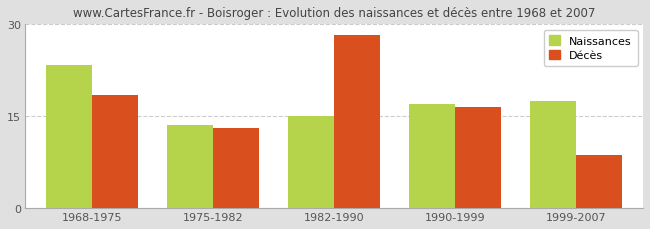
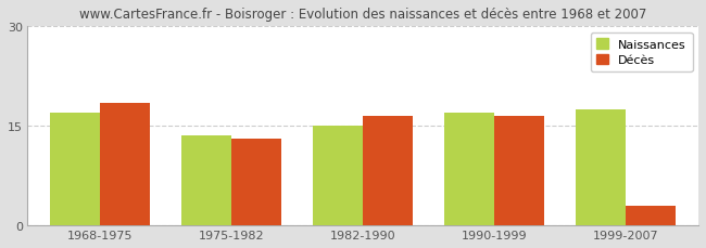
Naissances/1968-1975: 23.4 -> 17.0
Décès/1982-1990: 28.2 -> 16.5
Décès/1999-2007: 8.6 -> 3.0
